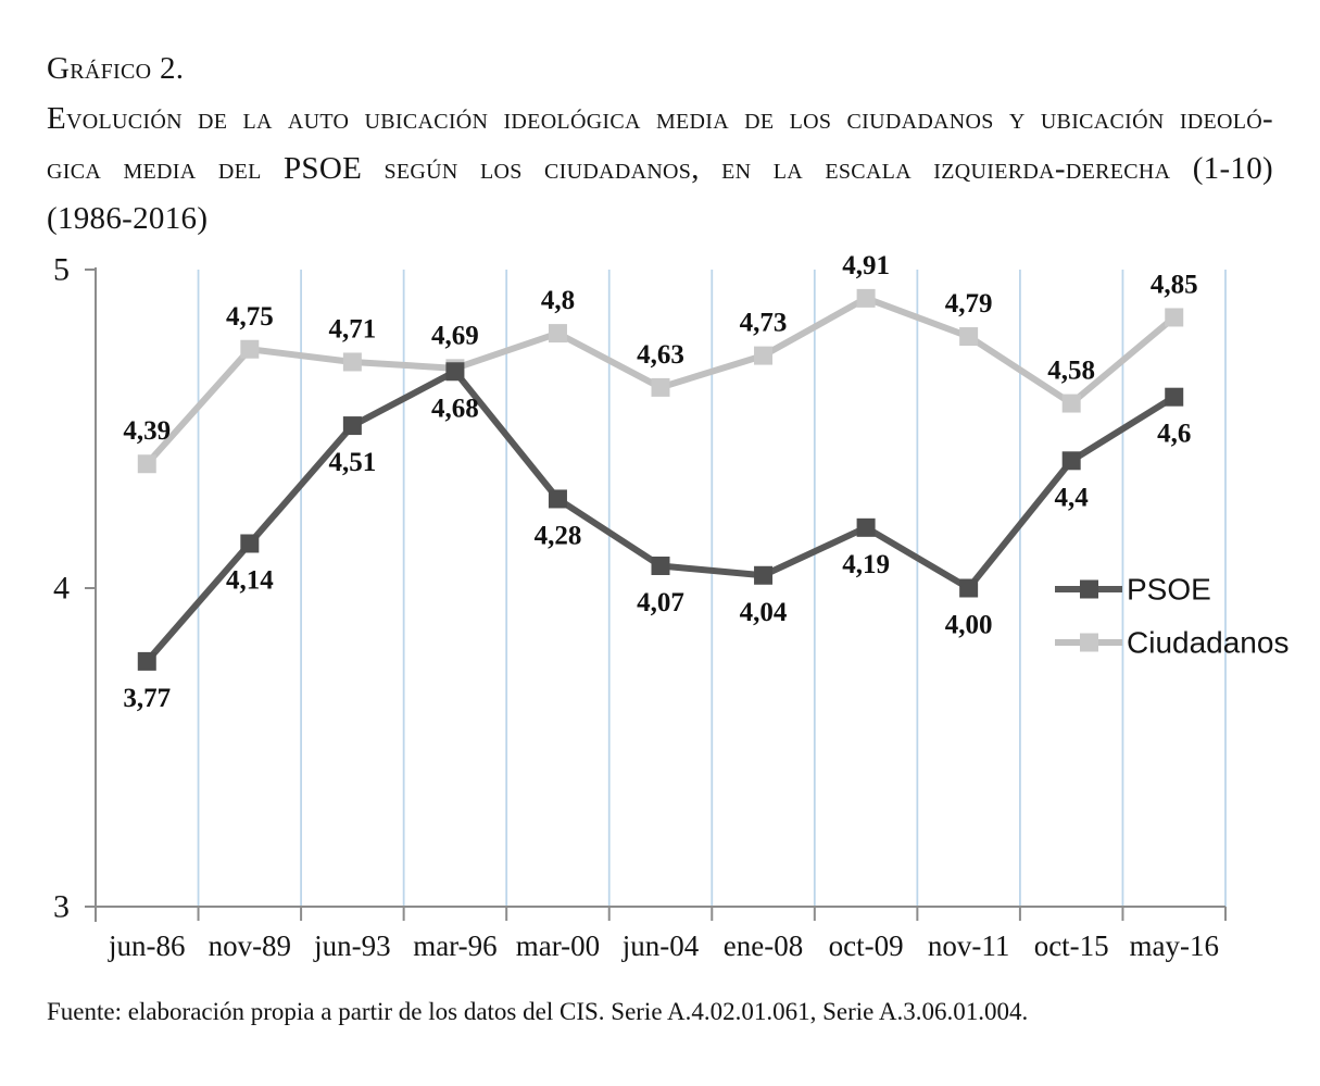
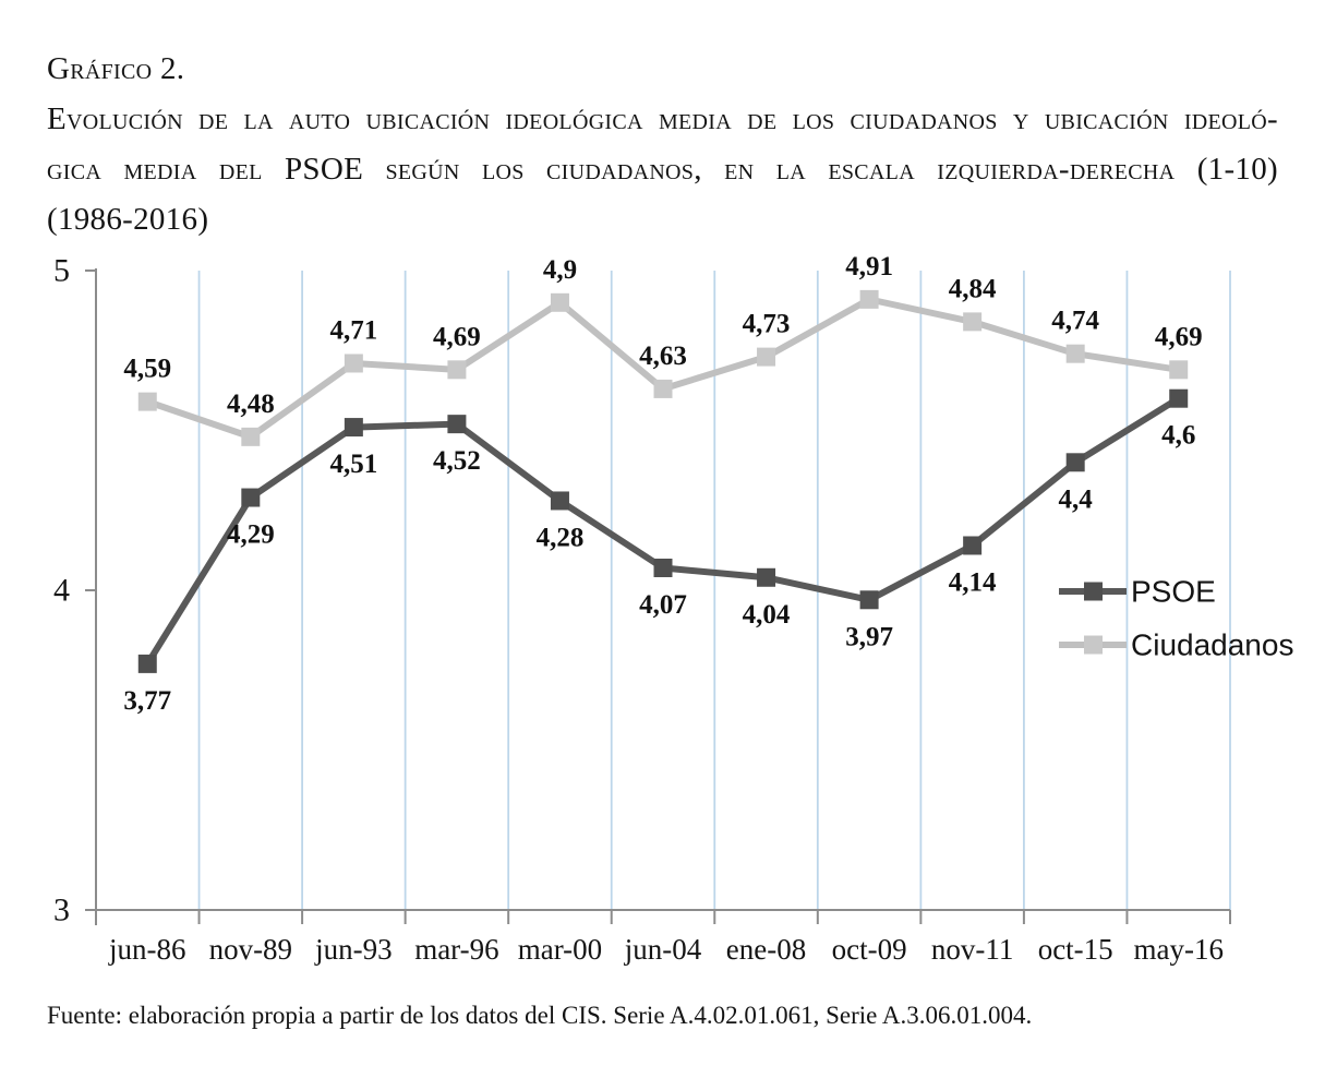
Ciudadanos/jun-86: 4,39 -> 4,59
PSOE/nov-89: 4,14 -> 4,29
Ciudadanos/nov-89: 4,75 -> 4,48
PSOE/mar-96: 4,68 -> 4,52
Ciudadanos/mar-00: 4,8 -> 4,9
PSOE/oct-09: 4,19 -> 3,97
PSOE/nov-11: 4,00 -> 4,14
Ciudadanos/nov-11: 4,79 -> 4,84
Ciudadanos/oct-15: 4,58 -> 4,74
Ciudadanos/may-16: 4,85 -> 4,69
